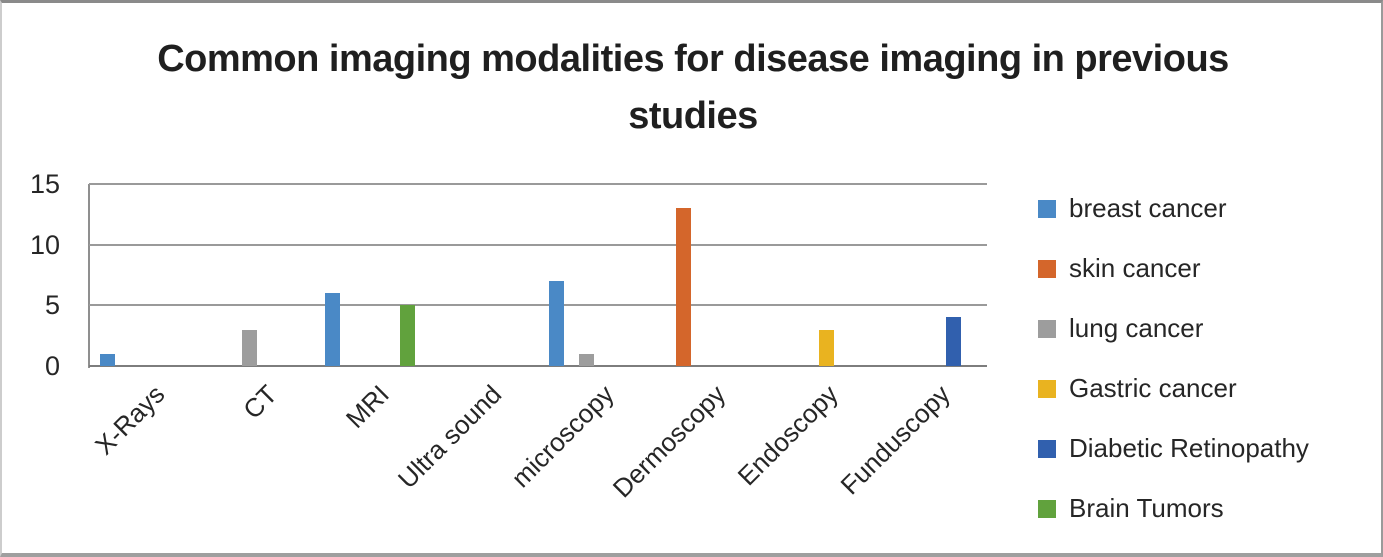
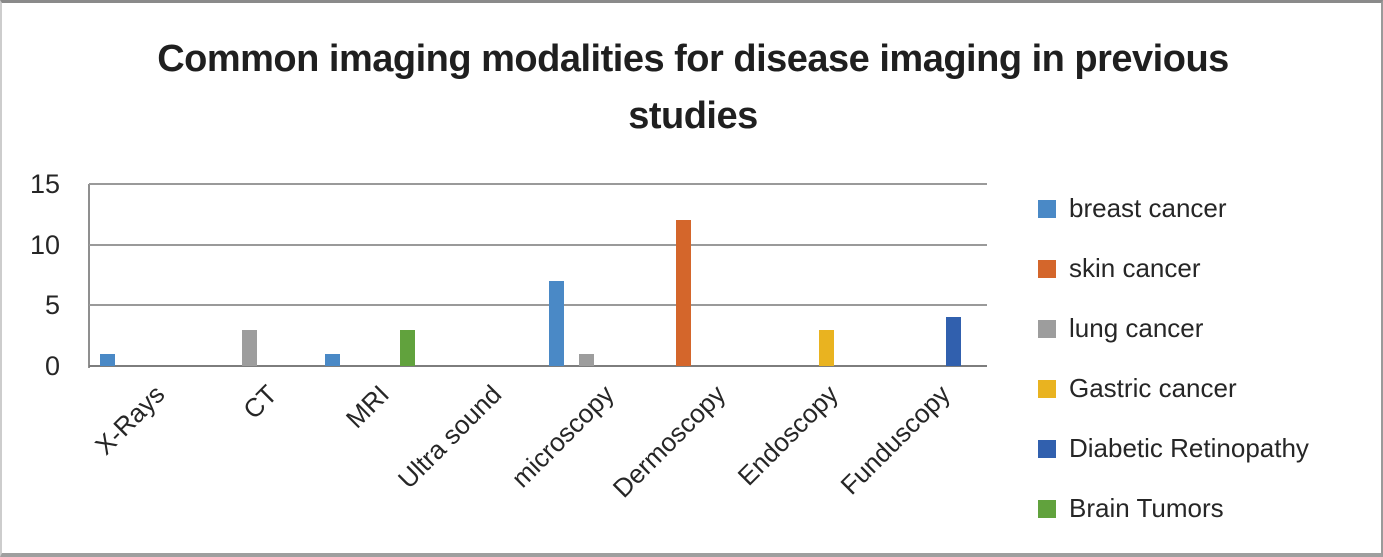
breast cancer/MRI: 6 -> 1
Brain Tumors/MRI: 5 -> 3
skin cancer/Dermoscopy: 13 -> 12
